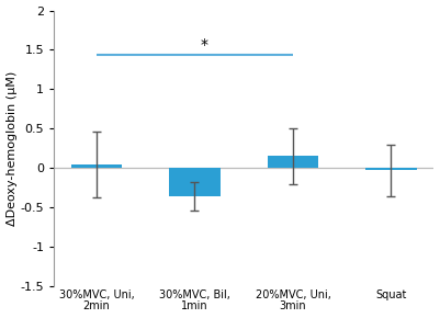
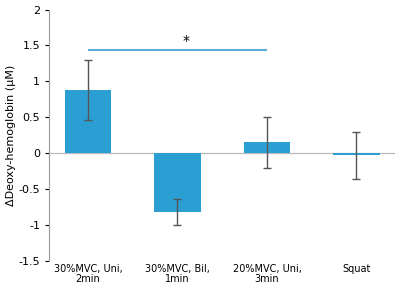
30%MVC, Uni, 2min: 0.04 -> 0.88
30%MVC, Bil, 1min: -0.36 -> -0.82
